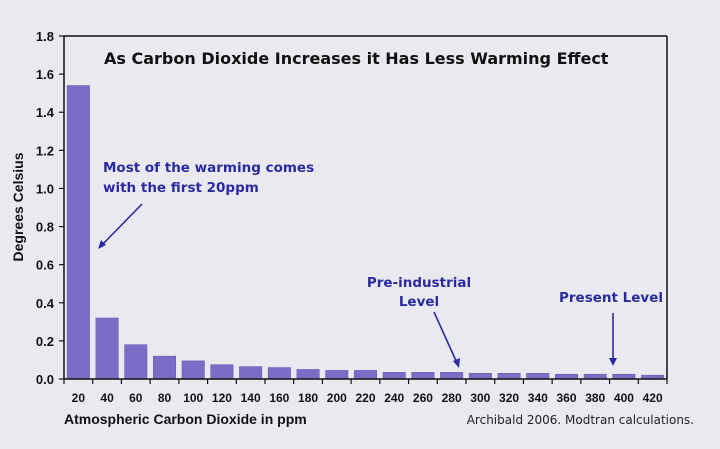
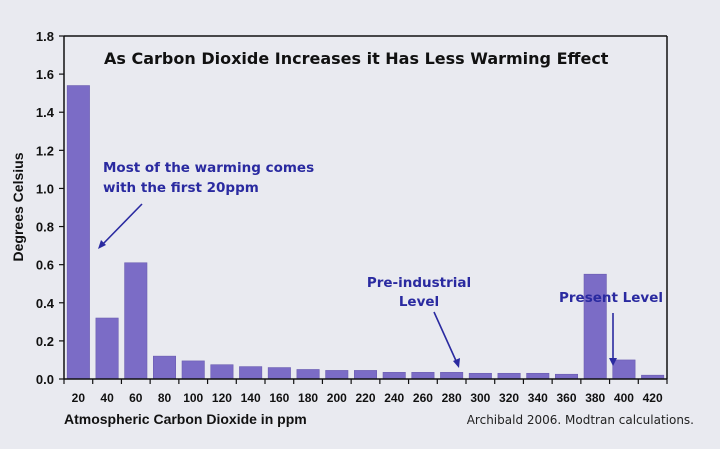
60: 0.18 -> 0.61
380: 0.03 -> 0.55
400: 0.03 -> 0.10
